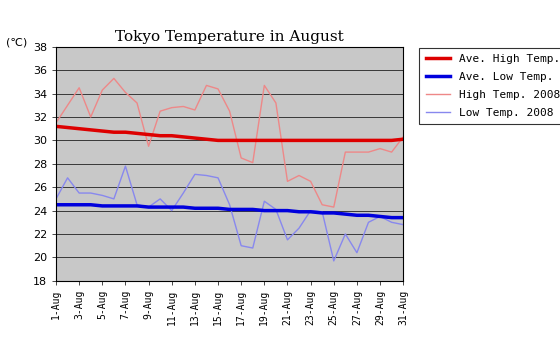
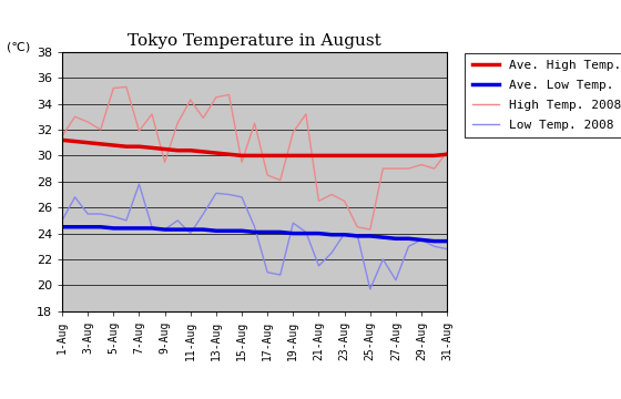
High Temp. 2008/3-Aug: 34.5 -> 32.6
High Temp. 2008/5-Aug: 34.3 -> 35.2
High Temp. 2008/7-Aug: 34.1 -> 31.9
High Temp. 2008/11-Aug: 32.8 -> 34.3
High Temp. 2008/13-Aug: 32.6 -> 34.5
High Temp. 2008/15-Aug: 34.4 -> 29.5
High Temp. 2008/19-Aug: 34.7 -> 31.8
